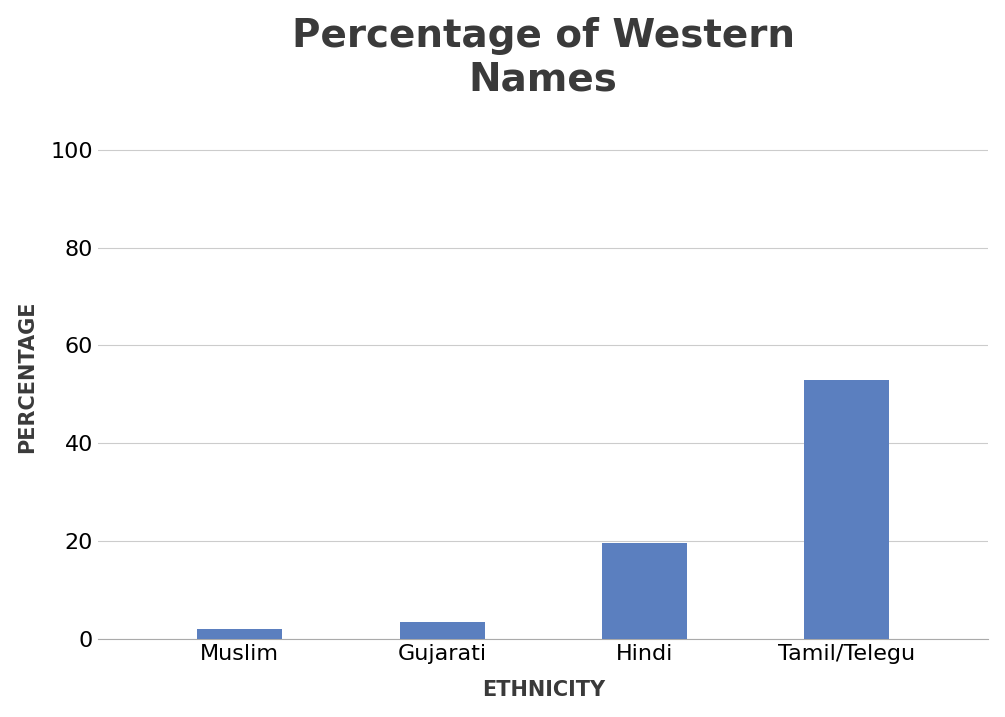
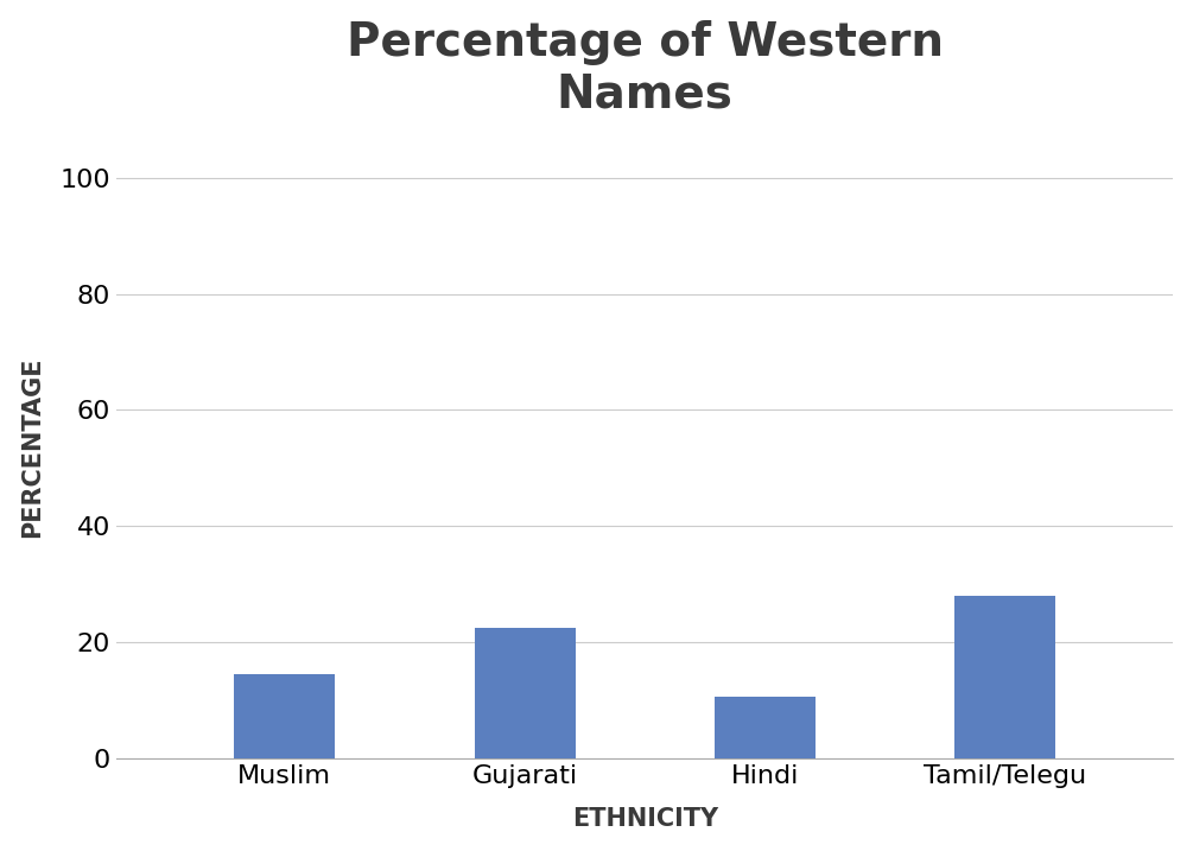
Muslim: 2.0 -> 14.5
Gujarati: 3.5 -> 22.5
Hindi: 19.5 -> 10.5
Tamil/Telegu: 53.0 -> 28.0
